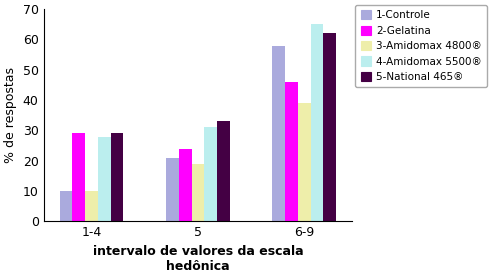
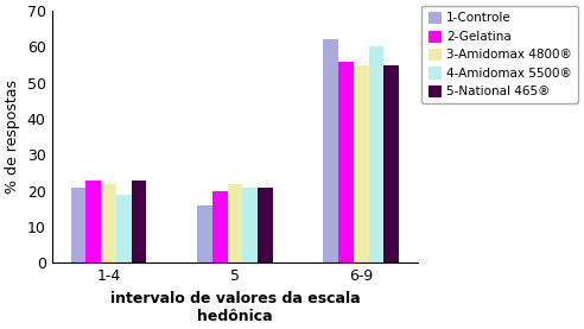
1-Controle/1-4: 10 -> 21
2-Gelatina/1-4: 29 -> 23
3-Amidomax 4800®/1-4: 10 -> 22
4-Amidomax 5500®/1-4: 28 -> 19
5-National 465®/1-4: 29 -> 23
1-Controle/5: 21 -> 16
2-Gelatina/5: 24 -> 20
3-Amidomax 4800®/5: 19 -> 22
4-Amidomax 5500®/5: 31 -> 21
5-National 465®/5: 33 -> 21
1-Controle/6-9: 58 -> 62
2-Gelatina/6-9: 46 -> 56
3-Amidomax 4800®/6-9: 39 -> 55
4-Amidomax 5500®/6-9: 65 -> 60
5-National 465®/6-9: 62 -> 55
